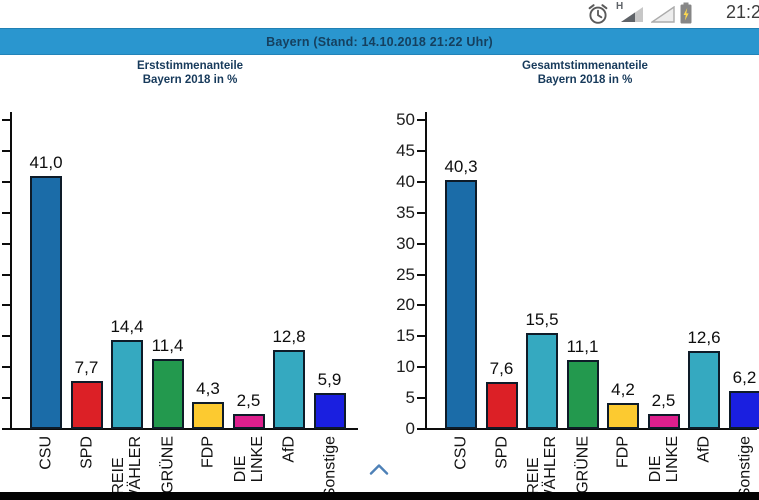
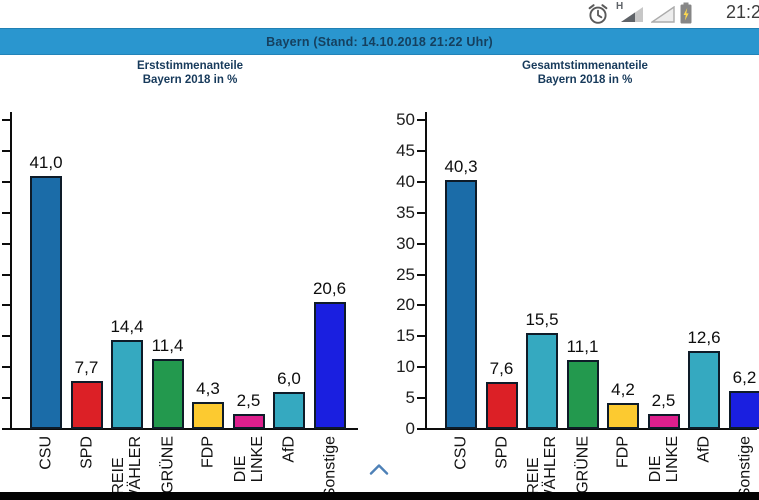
Erststimmenanteile/AfD: 12,8 -> 6,0
Erststimmenanteile/Sonstige: 5,9 -> 20,6
